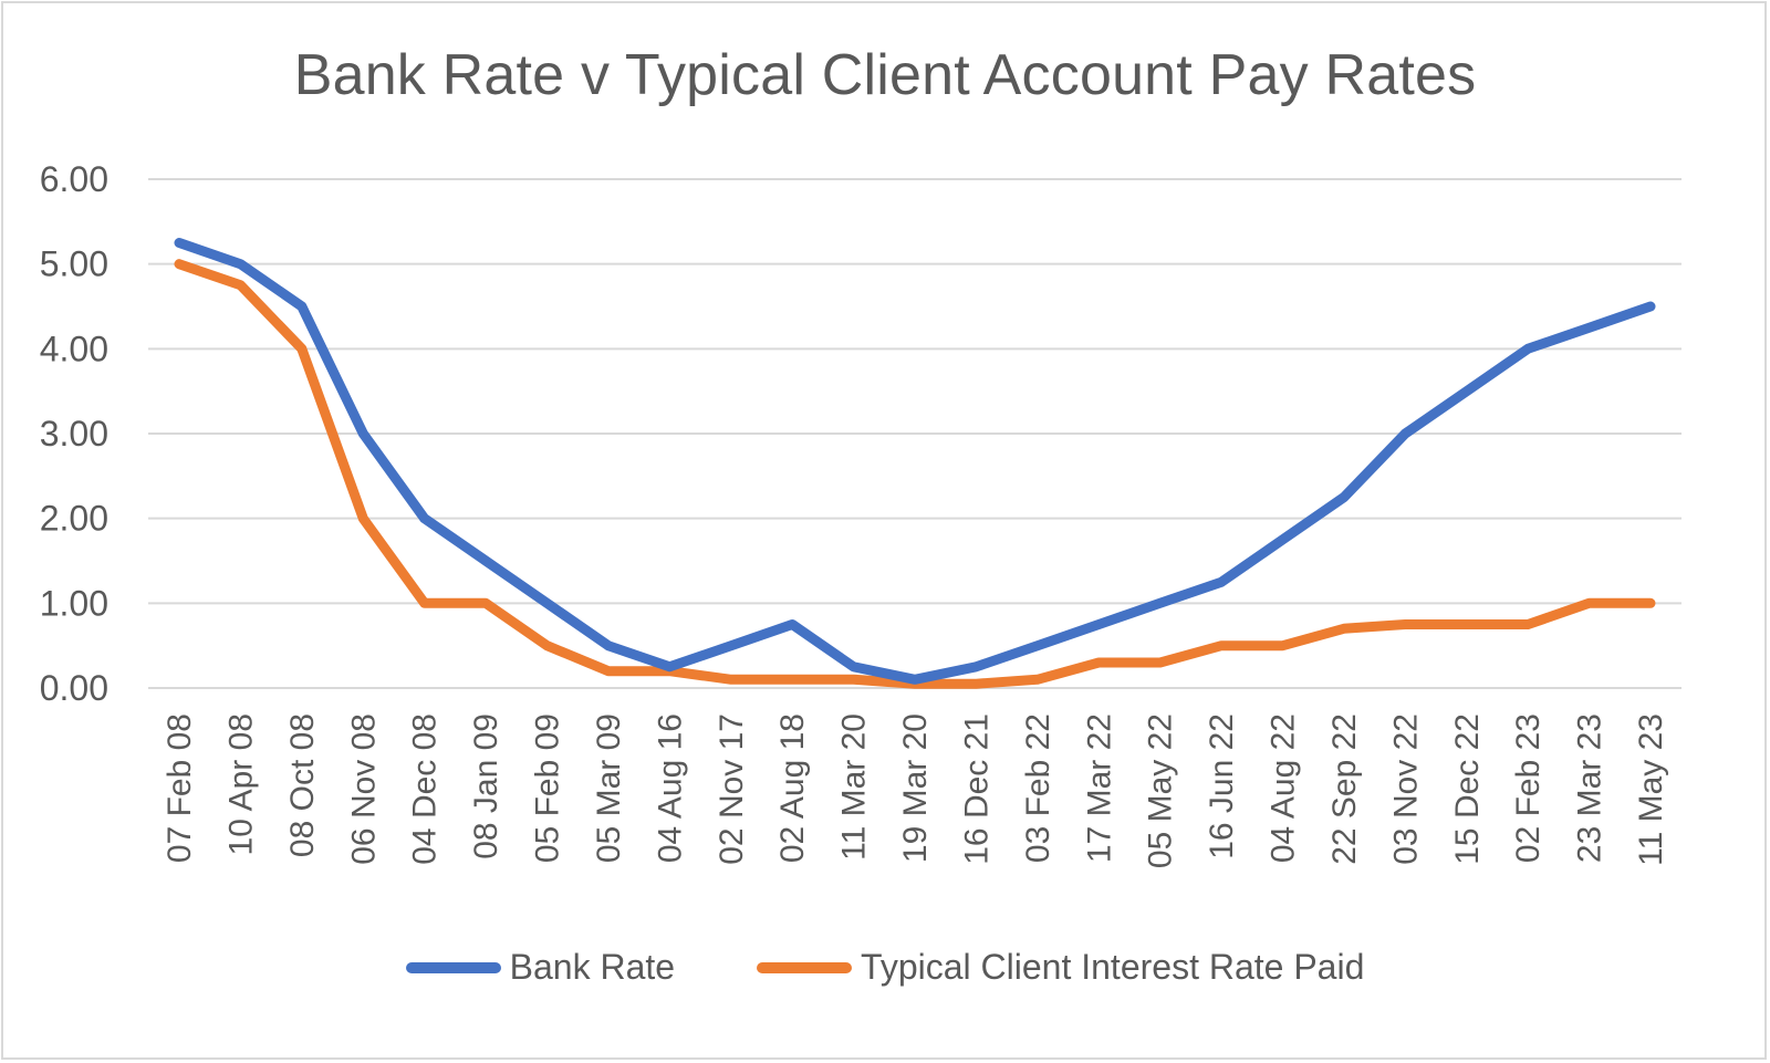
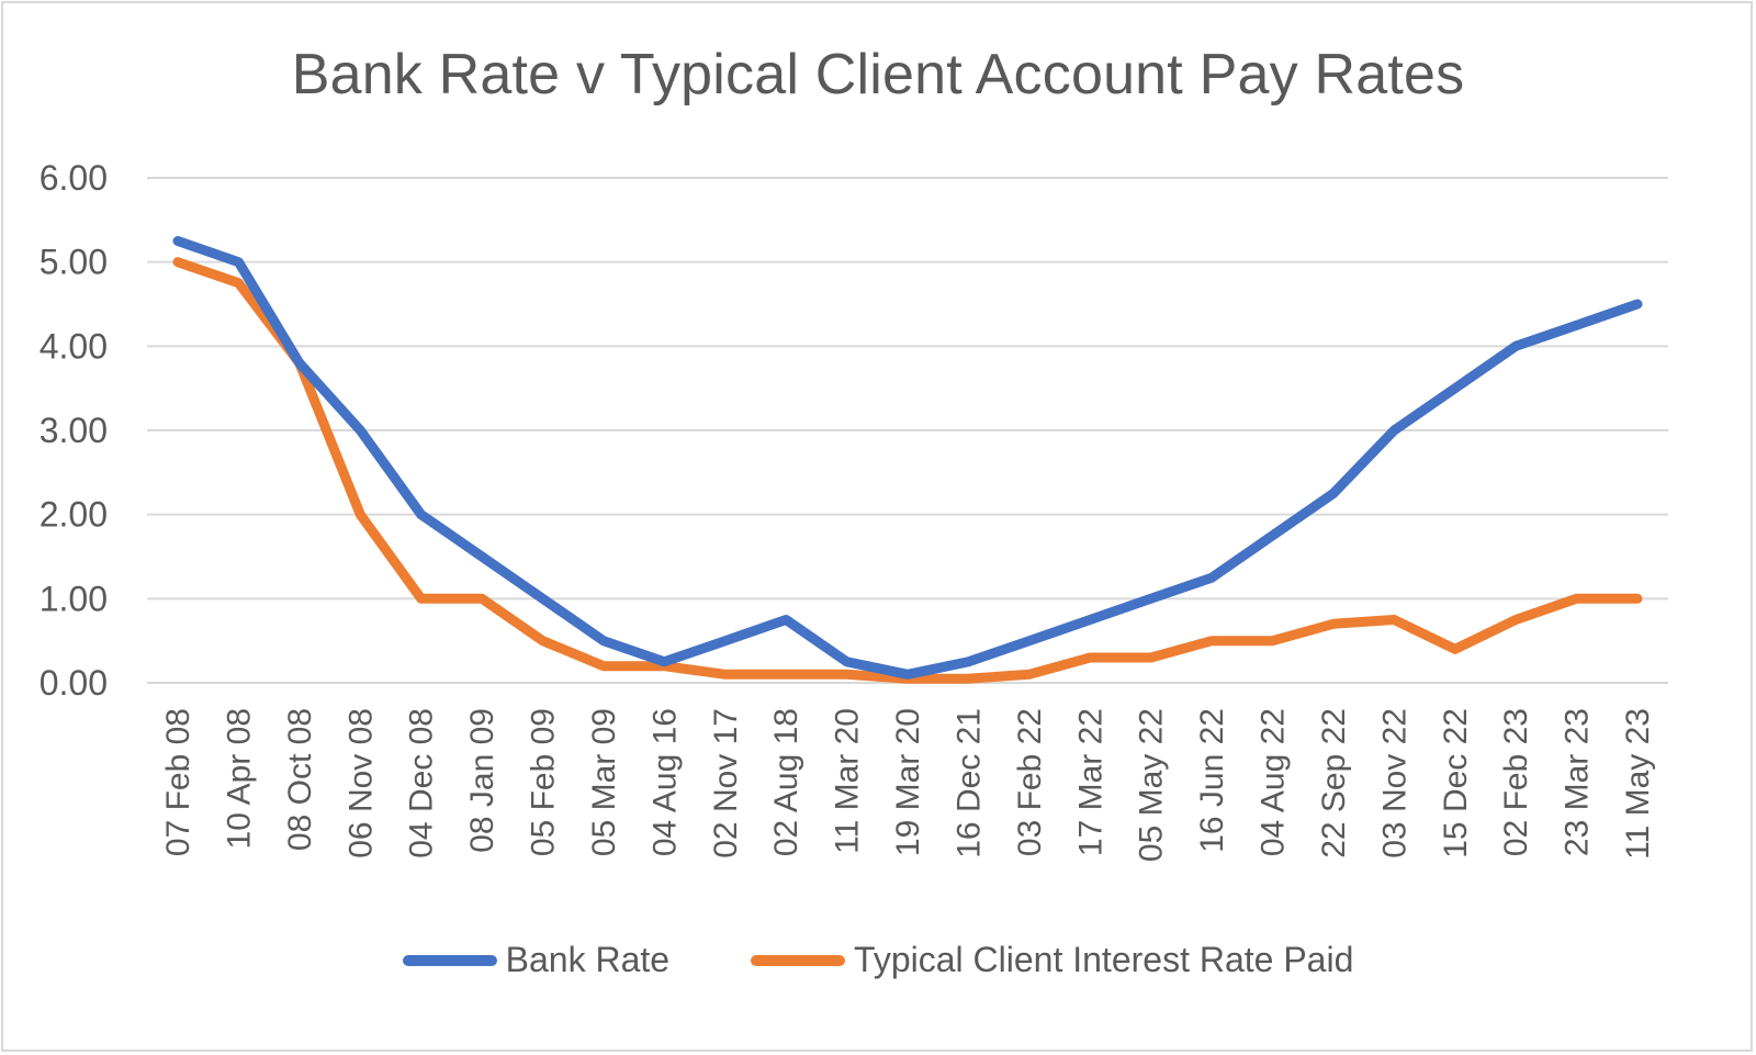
Bank Rate/08 Oct 08: 4.5 -> 3.8
Typical Client Interest Rate Paid/08 Oct 08: 4.0 -> 3.8
Typical Client Interest Rate Paid/15 Dec 22: 0.8 -> 0.4
